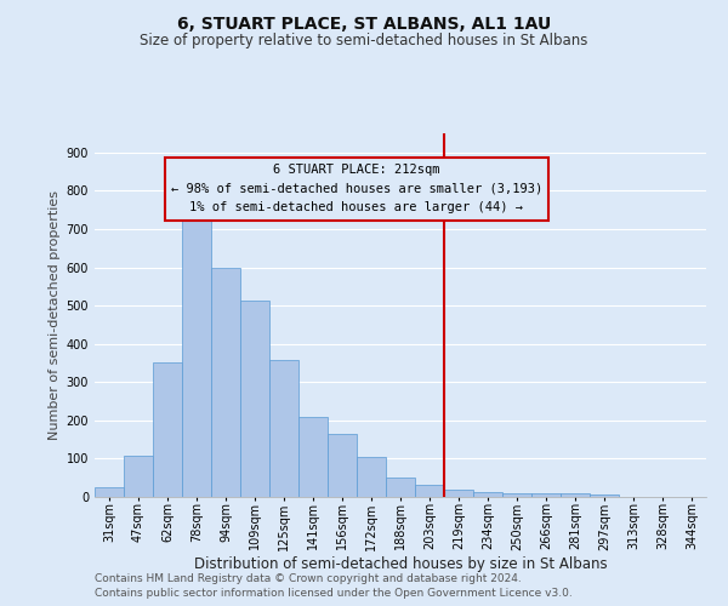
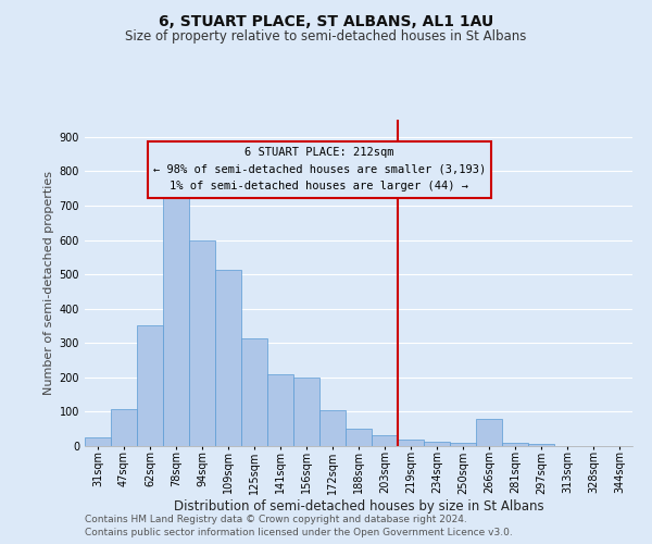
125sqm: 358 -> 315
156sqm: 165 -> 200
266sqm: 10 -> 80
